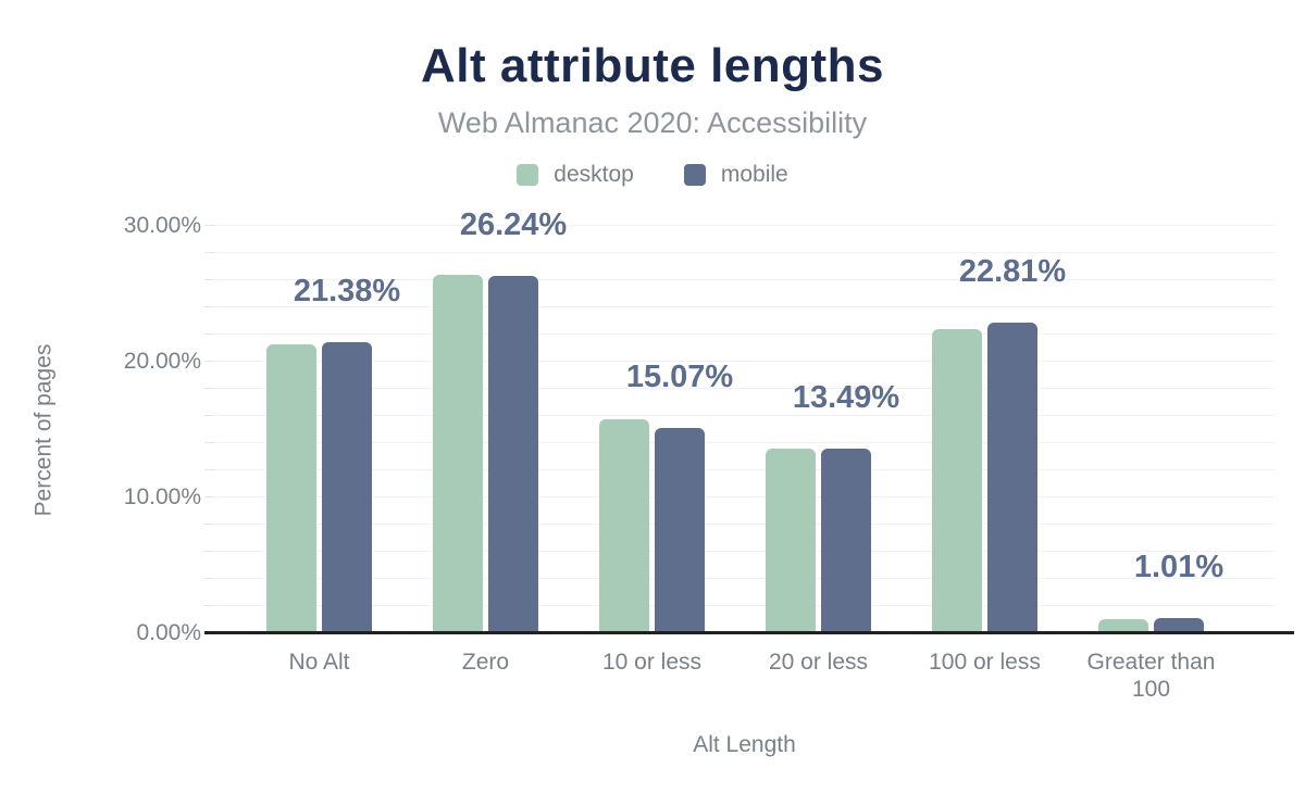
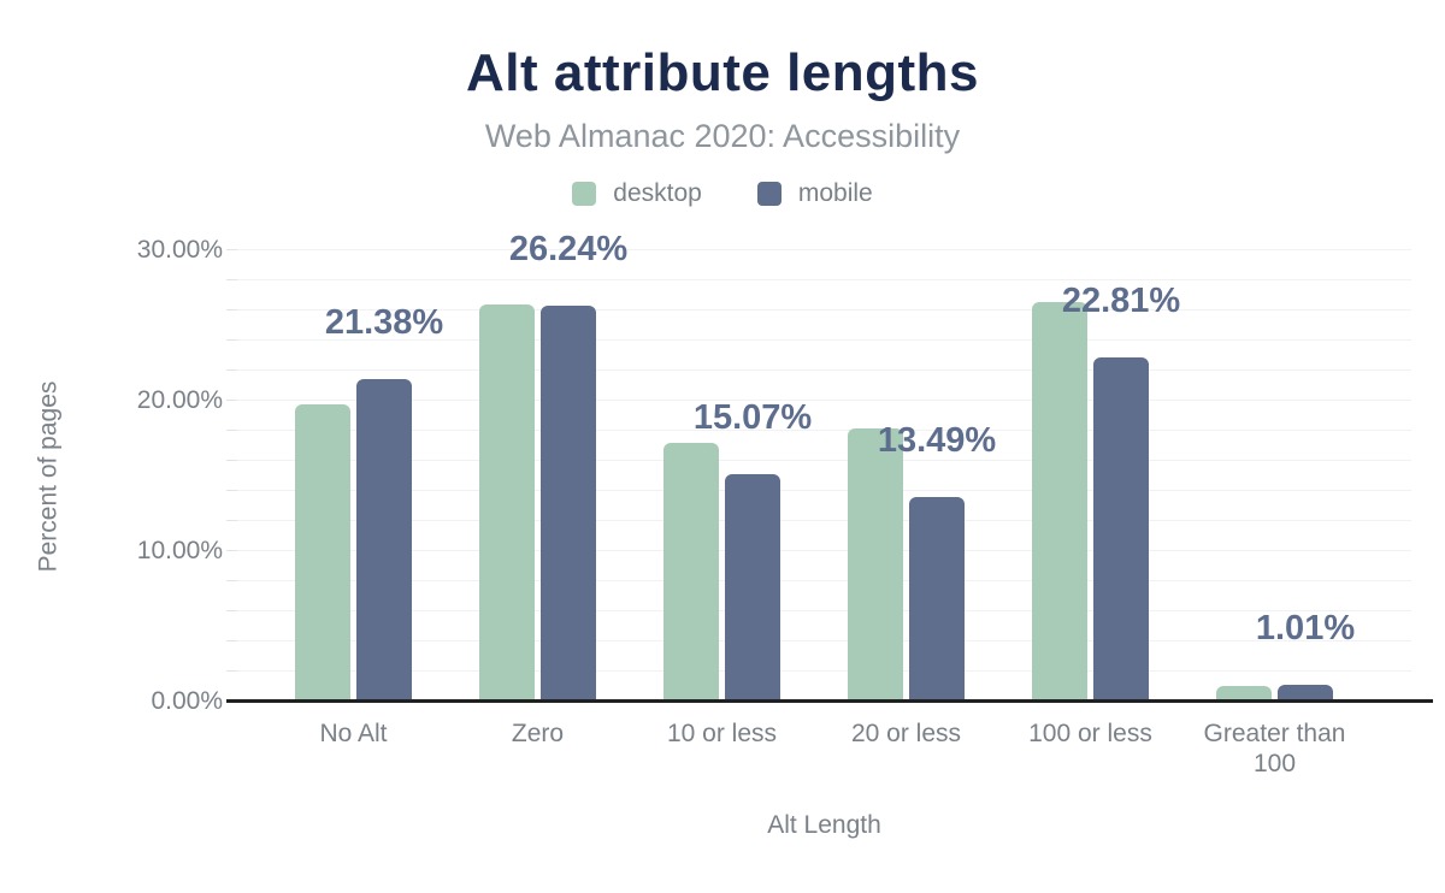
desktop/No Alt: 21.2% -> 19.7%
desktop/10 or less: 15.7% -> 17.1%
desktop/20 or less: 13.5% -> 18.1%
desktop/100 or less: 22.3% -> 26.5%
